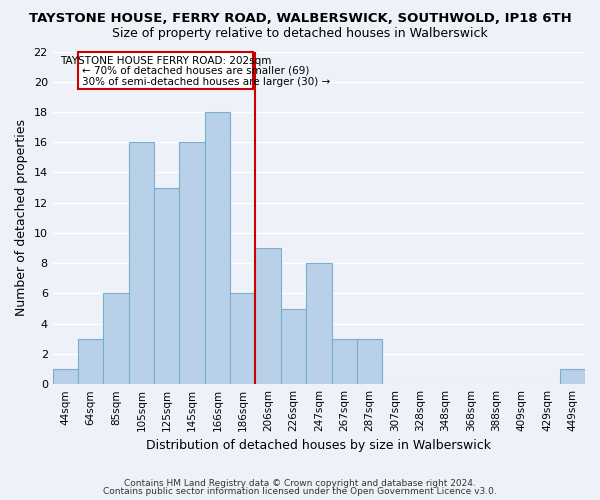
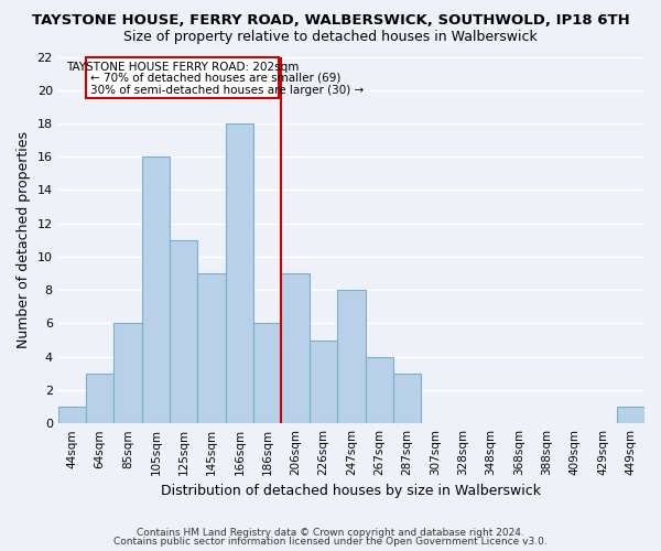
125sqm: 13 -> 11
145sqm: 16 -> 9
267sqm: 3 -> 4
